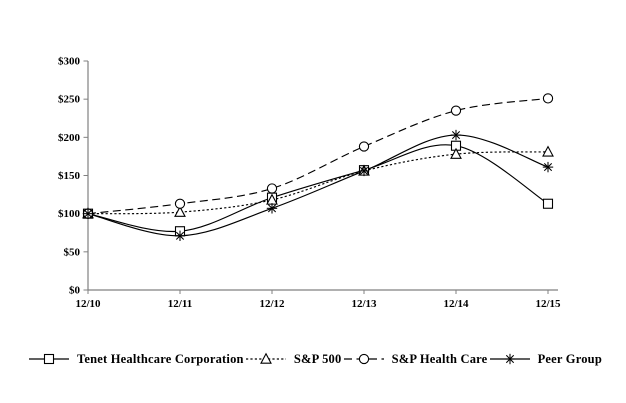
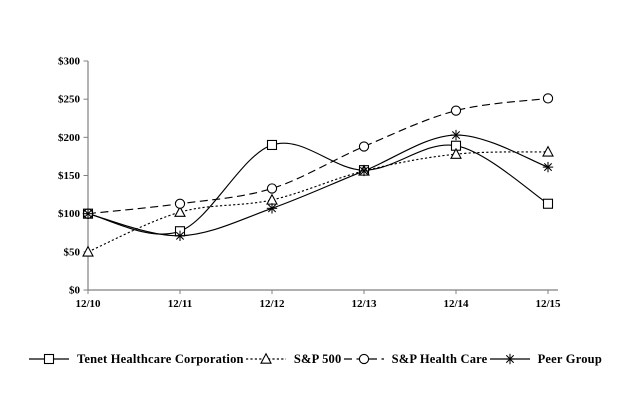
S&P 500/12/10: $100 -> $50
Tenet Healthcare Corporation/12/12: $120 -> $190
